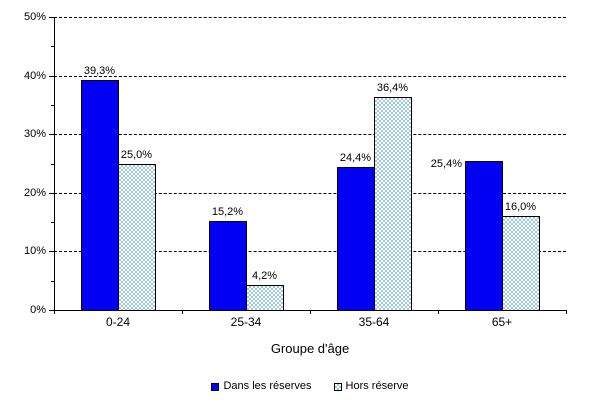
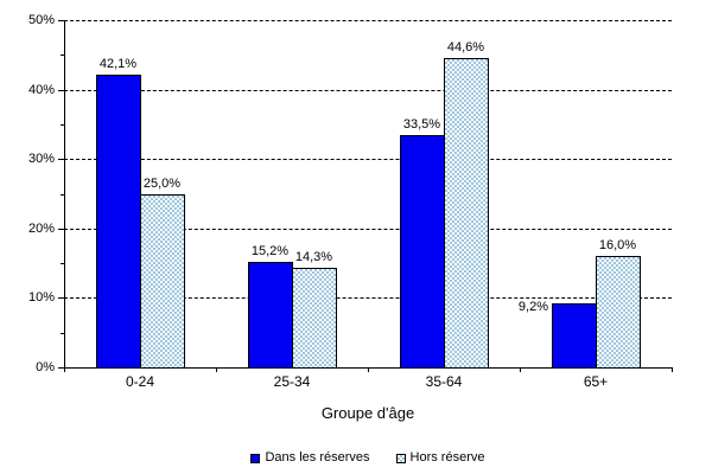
Dans les réserves/0-24: 39,3% -> 42,1%
Hors réserve/25-34: 4,2% -> 14,3%
Dans les réserves/35-64: 24,4% -> 33,5%
Hors réserve/35-64: 36,4% -> 44,6%
Dans les réserves/65+: 25,4% -> 9,2%
